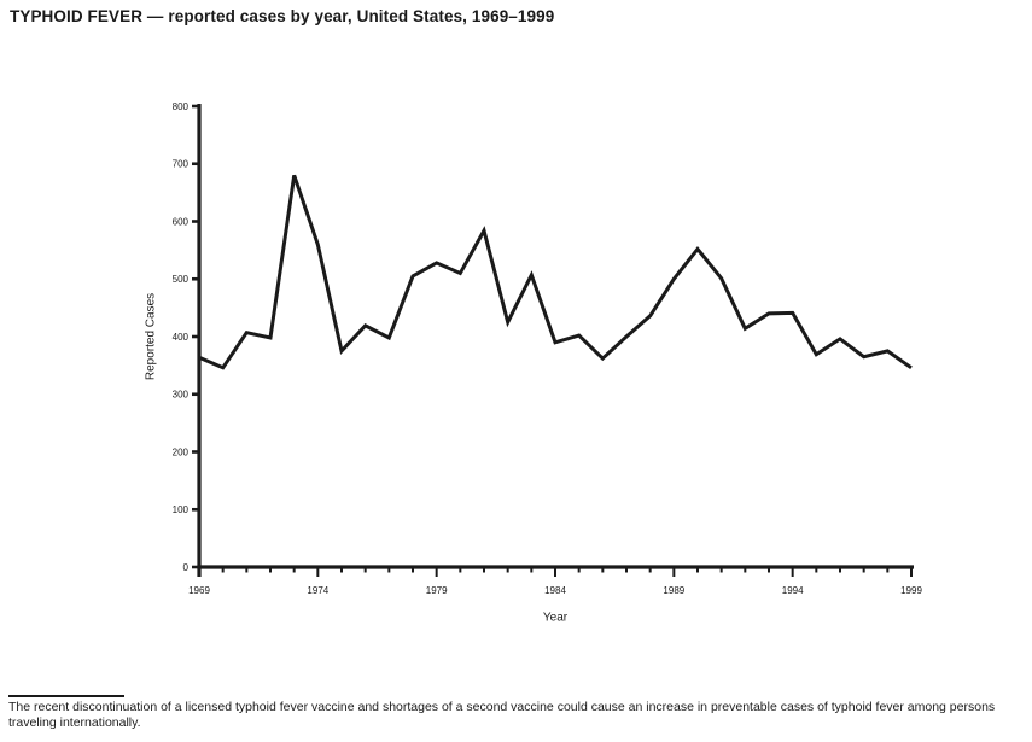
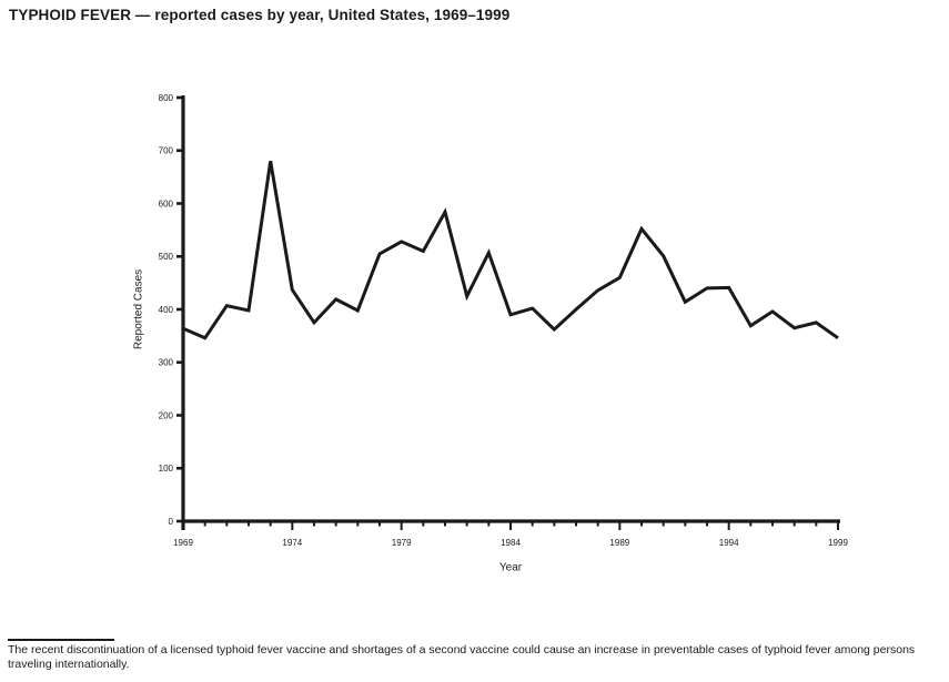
1974: 560 -> 440
1989: 500 -> 460
